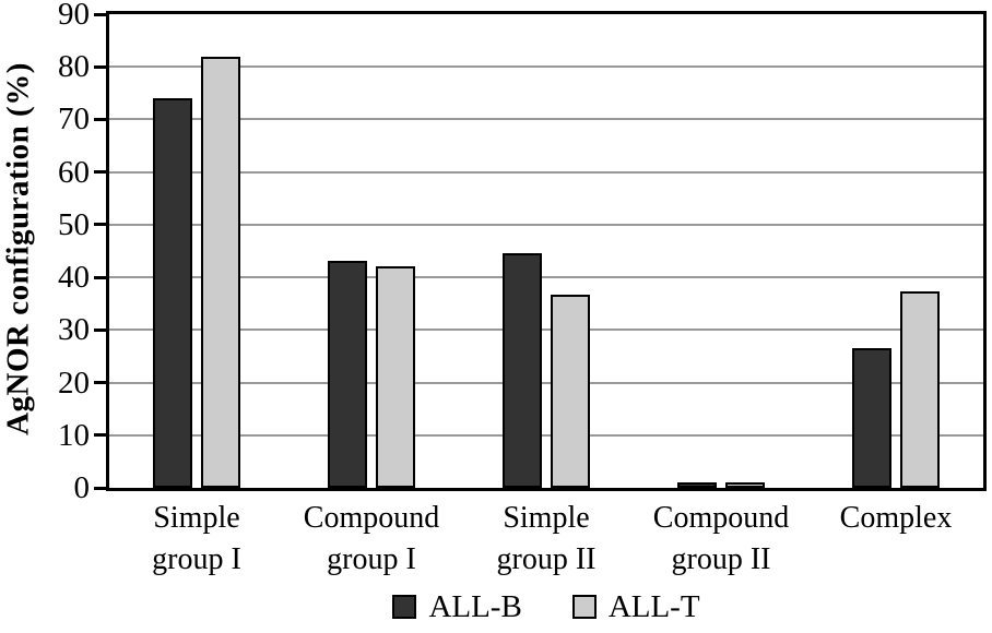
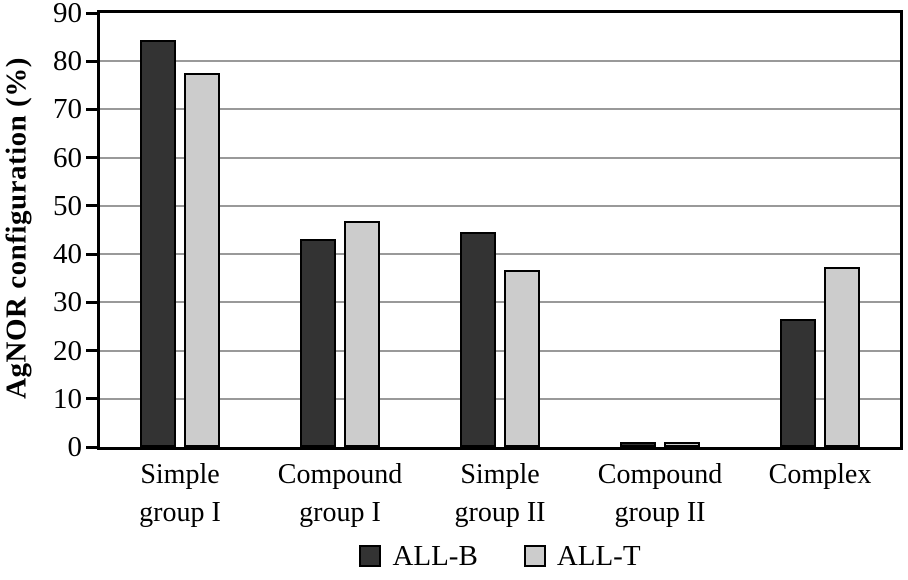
ALL-B/Simple group I: 74 -> 84
ALL-T/Simple group I: 82 -> 78
ALL-T/Compound group I: 42 -> 47
